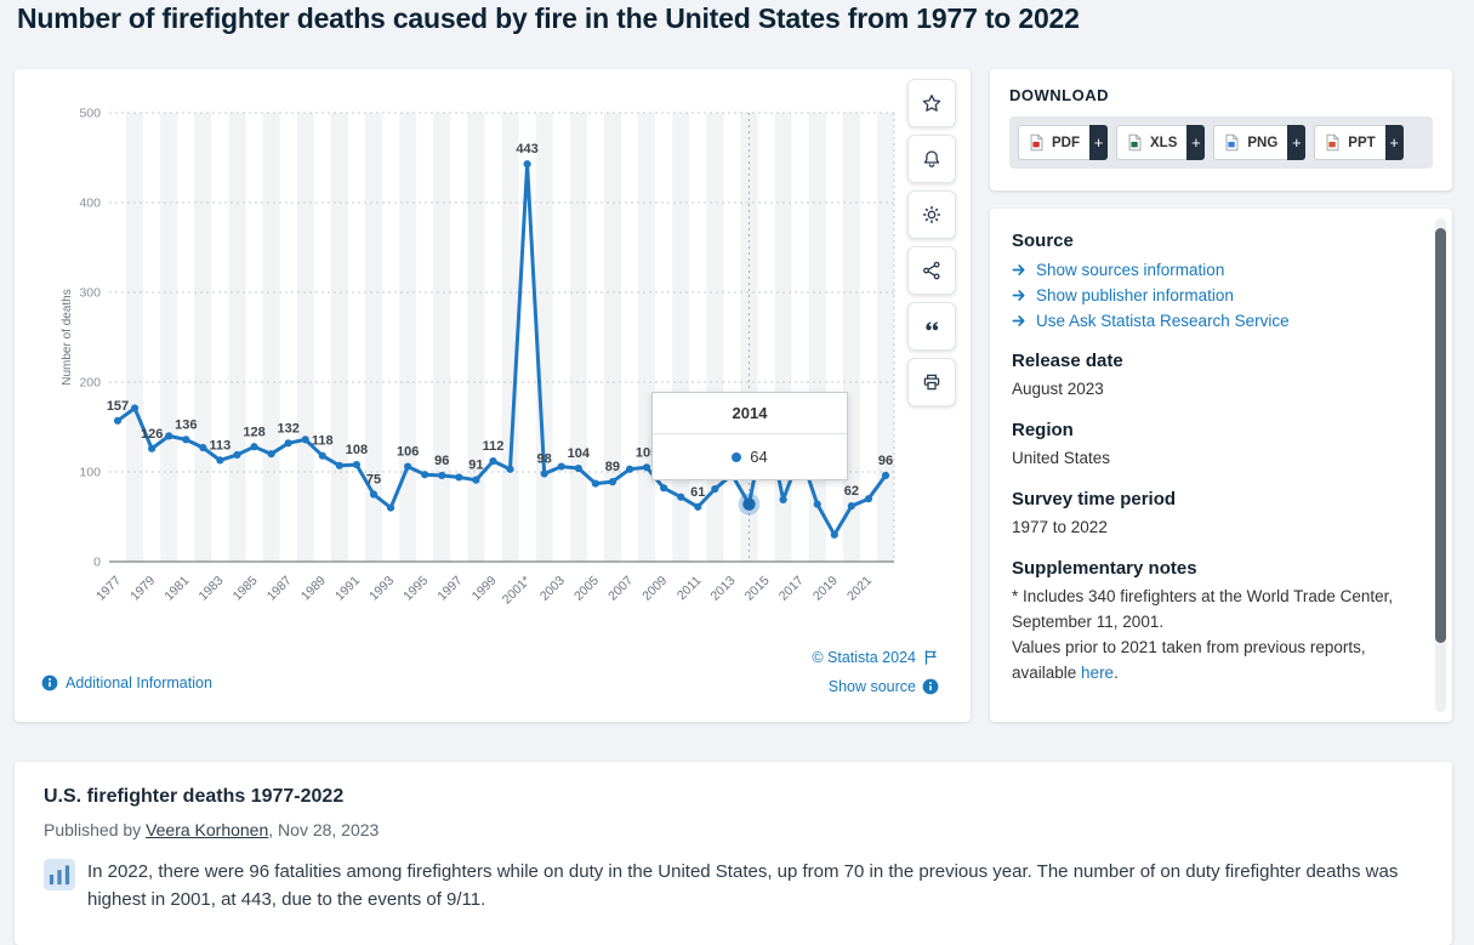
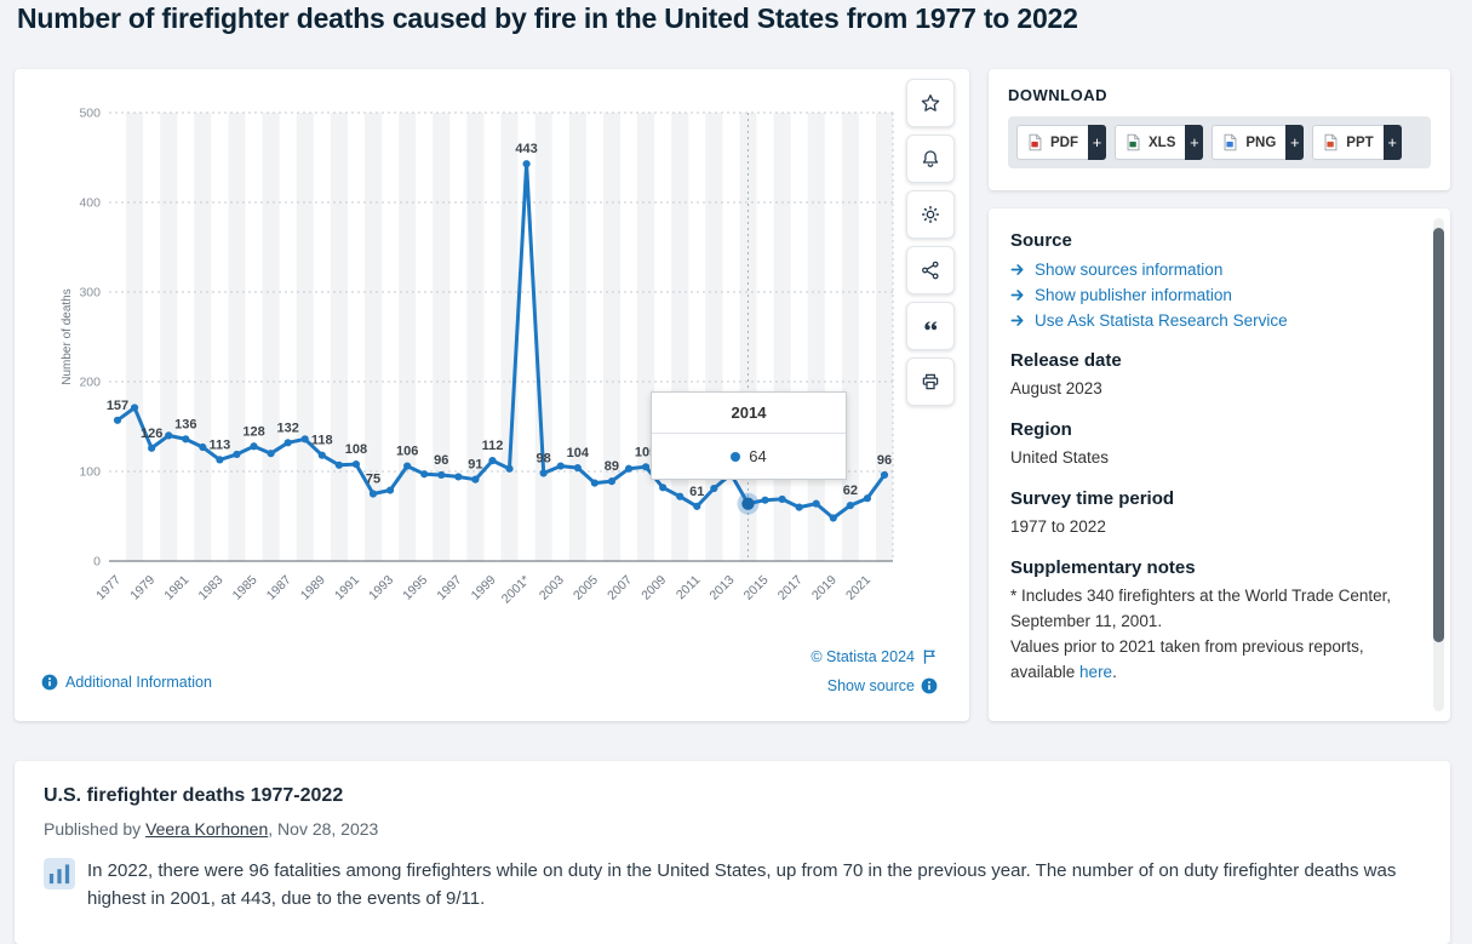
1993: 60 -> 80
2015: 160 -> 70
2017: 120 -> 60
2019: 30 -> 50
